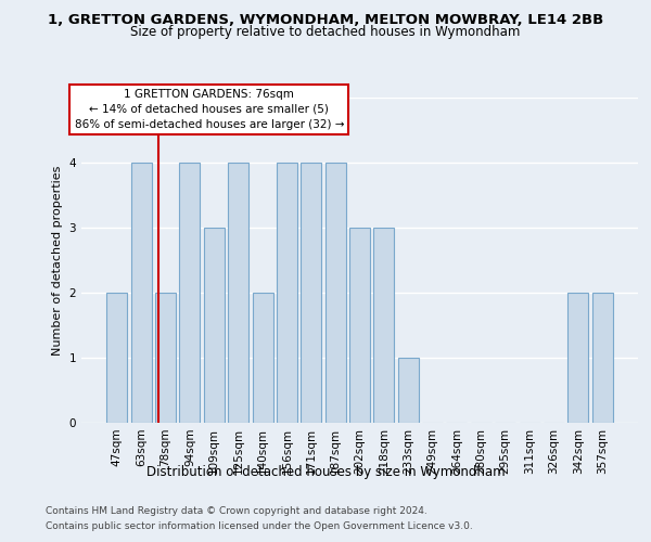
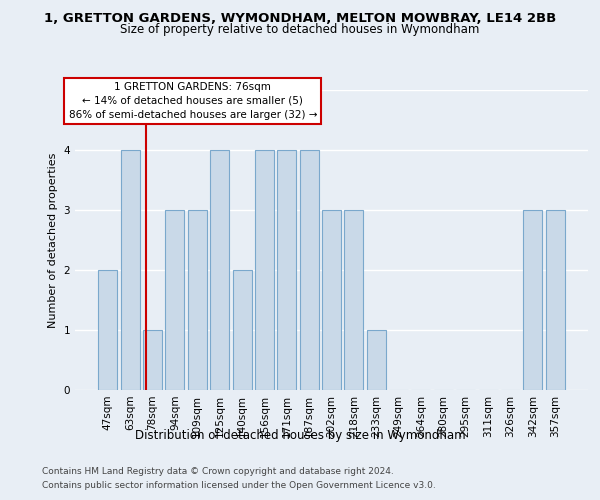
78sqm: 2 -> 1
94sqm: 4 -> 3
342sqm: 2 -> 3
357sqm: 2 -> 3
